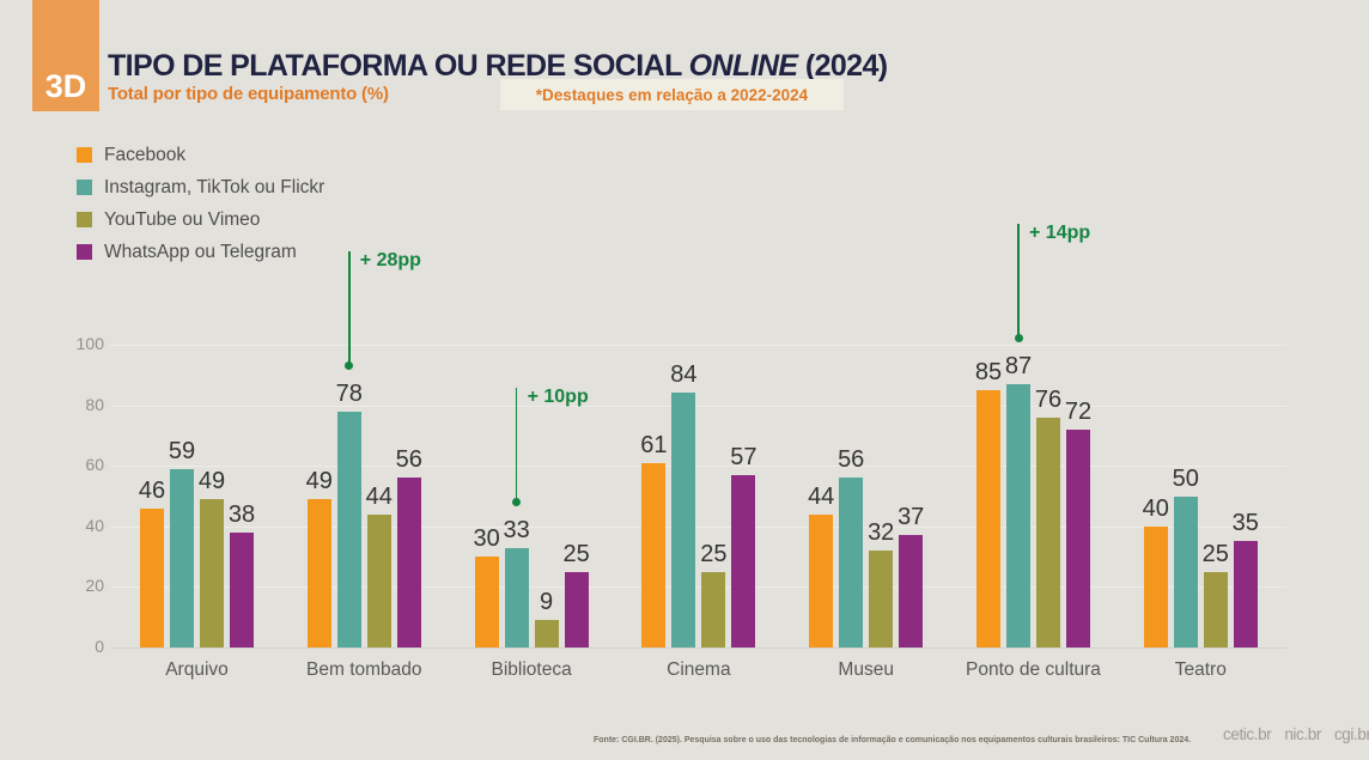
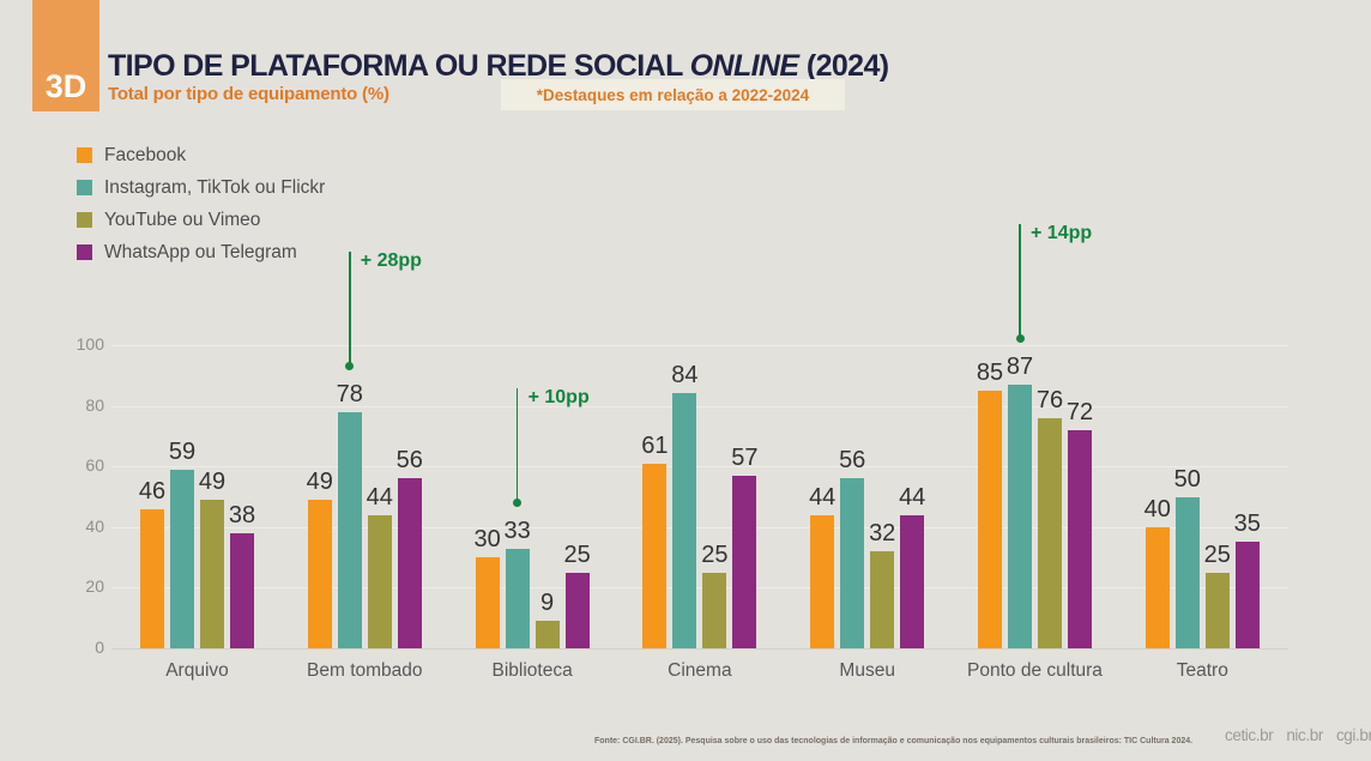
WhatsApp ou Telegram/Museu: 37 -> 44
